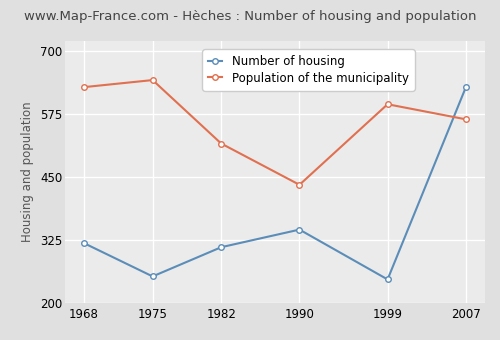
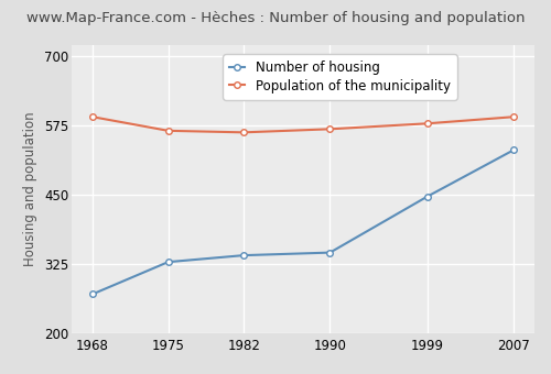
Number of housing/1968: 318 -> 270
Population of the municipality/1968: 628 -> 590
Number of housing/1975: 252 -> 328
Population of the municipality/1975: 642 -> 565
Number of housing/1982: 310 -> 340
Population of the municipality/1982: 516 -> 562
Population of the municipality/1990: 434 -> 568
Number of housing/1999: 246 -> 446
Population of the municipality/1999: 594 -> 578
Number of housing/2007: 628 -> 530
Population of the municipality/2007: 564 -> 590
